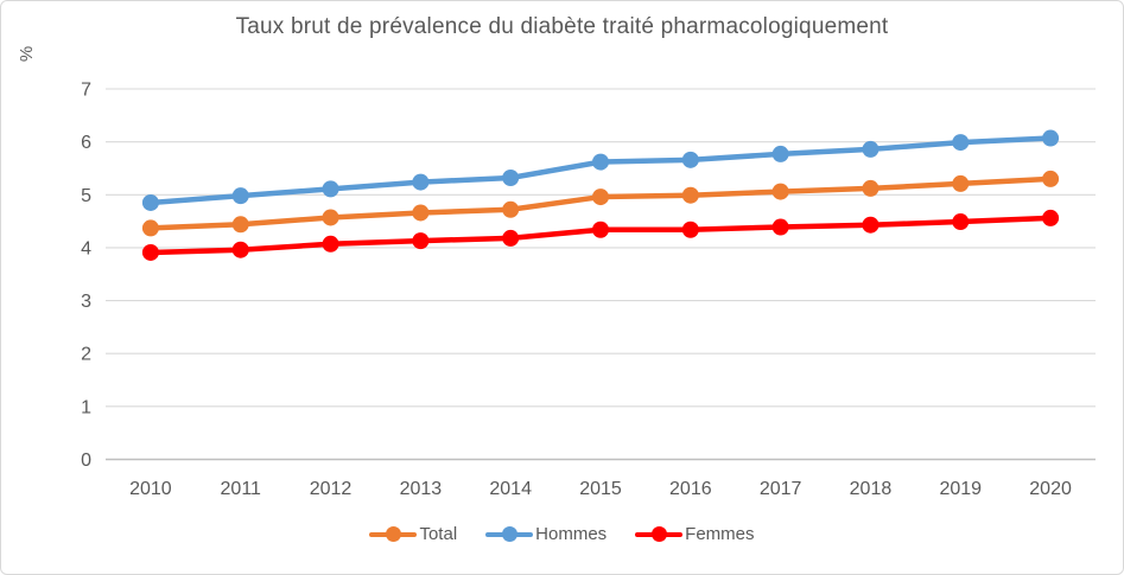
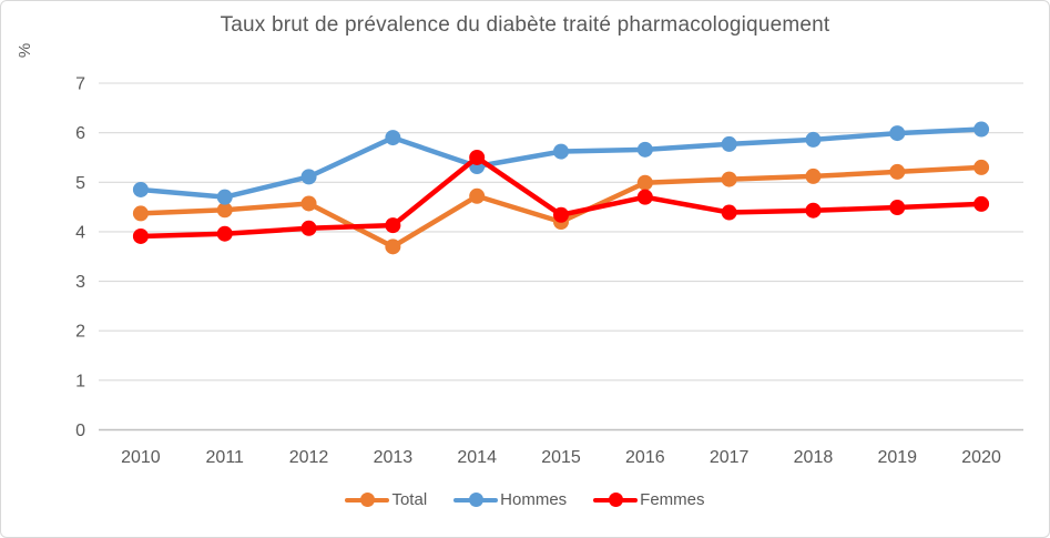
Hommes/2011: 5.0 -> 4.7
Total/2013: 4.7 -> 3.7
Hommes/2013: 5.2 -> 5.9
Femmes/2014: 4.2 -> 5.5
Total/2015: 5.0 -> 4.2
Femmes/2016: 4.3 -> 4.7
